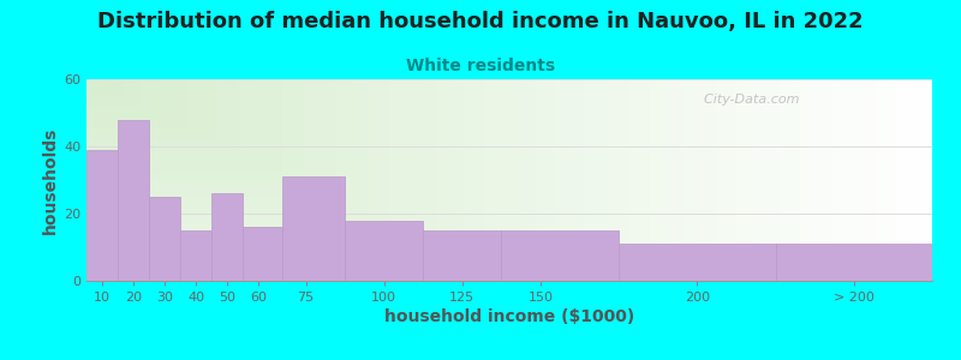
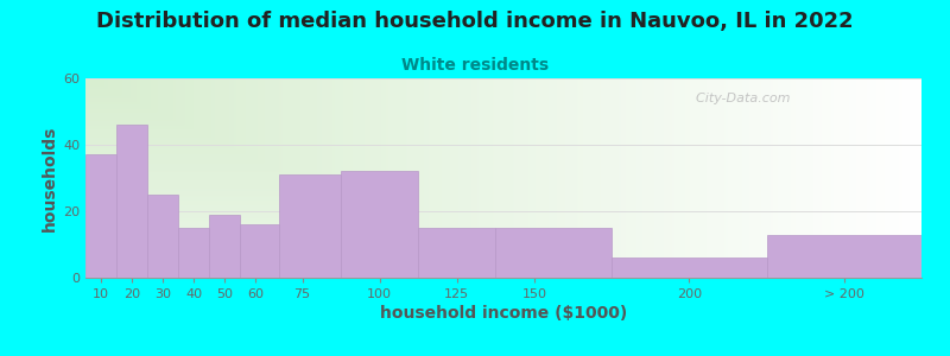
10: 39 -> 37
20: 48 -> 46
50: 26 -> 19
100: 18 -> 32
200: 11 -> 6
> 200: 11 -> 13
